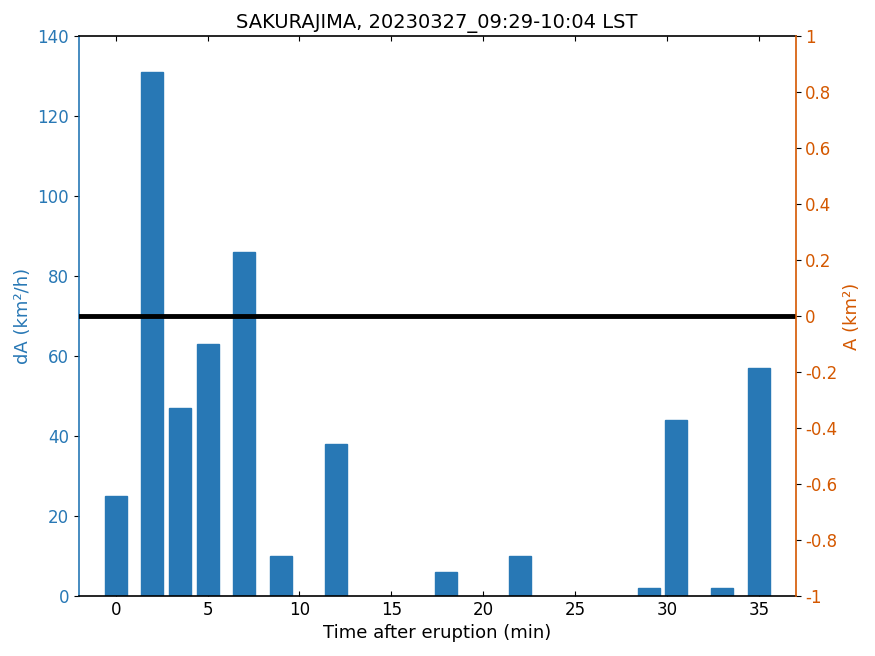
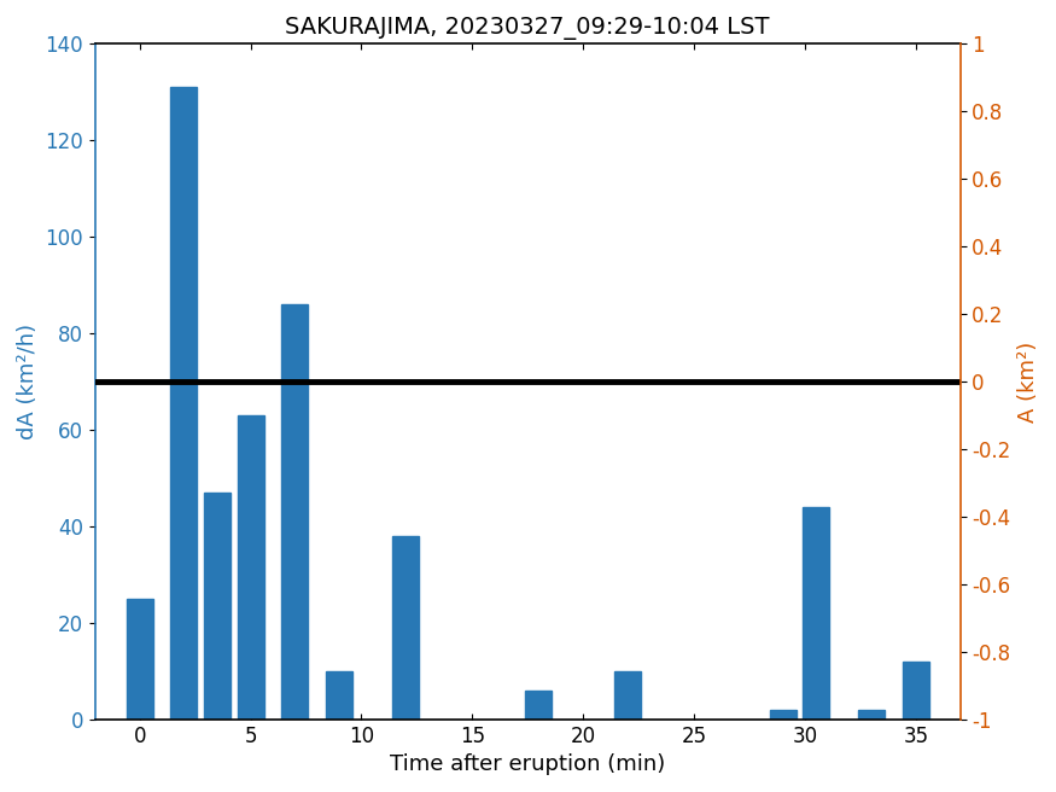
35: 57 -> 12
